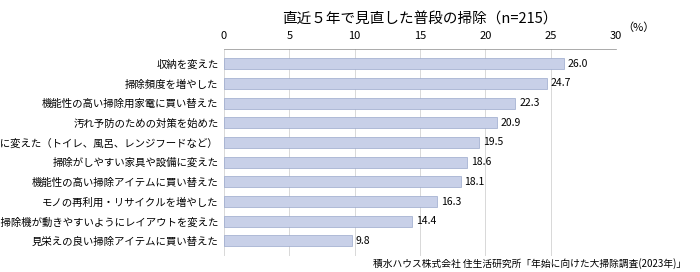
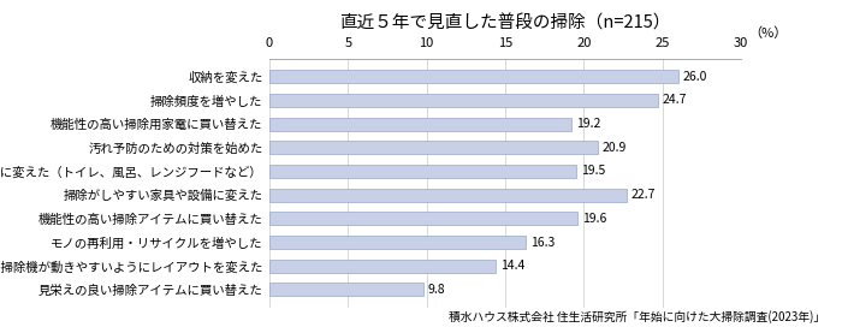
機能性の高い掃除用家電に買い替えた: 22.3 -> 19.2
掃除がしやすい家具や設備に変えた: 18.6 -> 22.7
機能性の高い掃除アイテムに買い替えた: 18.1 -> 19.6
